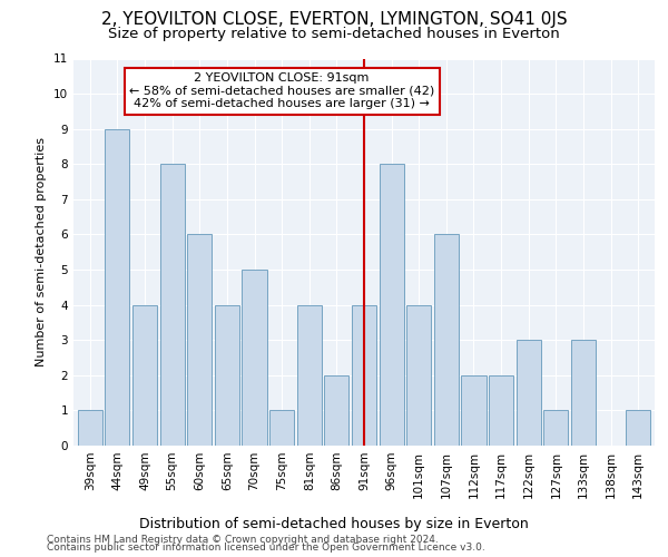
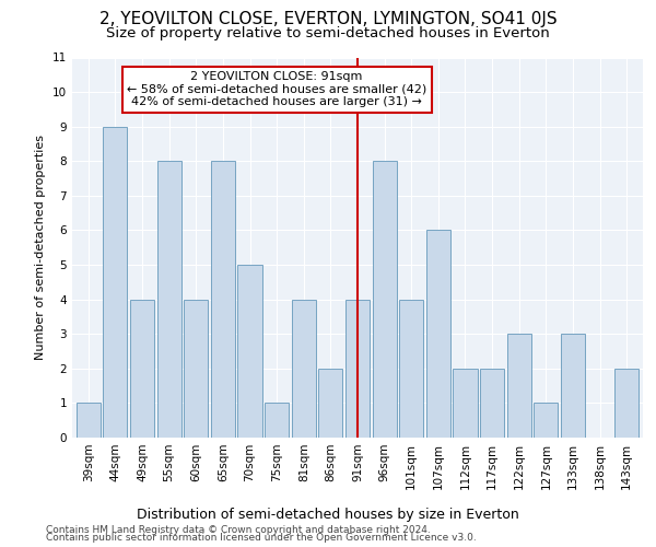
60sqm: 6 -> 4
65sqm: 4 -> 8
143sqm: 1 -> 2
